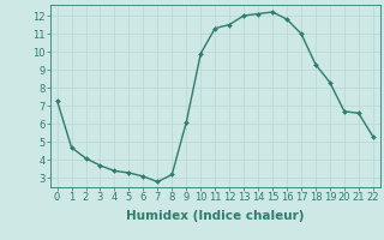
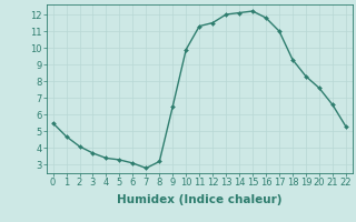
0: 7.3 -> 5.5
9: 6.1 -> 6.5
20: 6.7 -> 7.6
